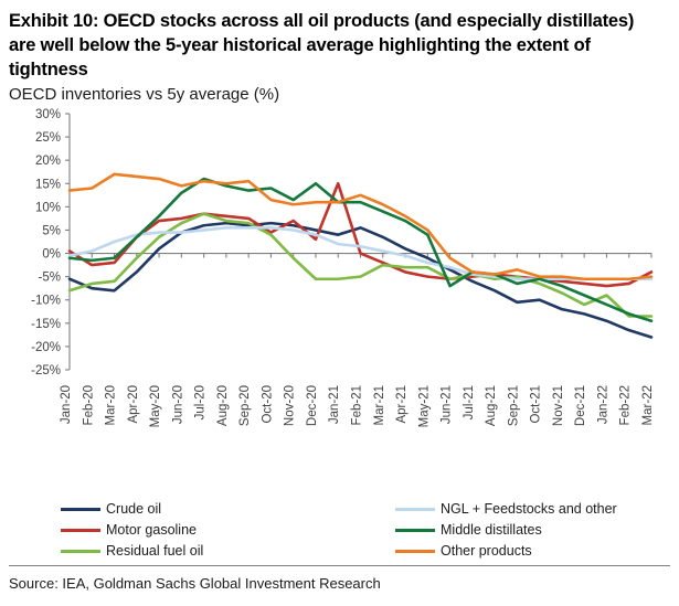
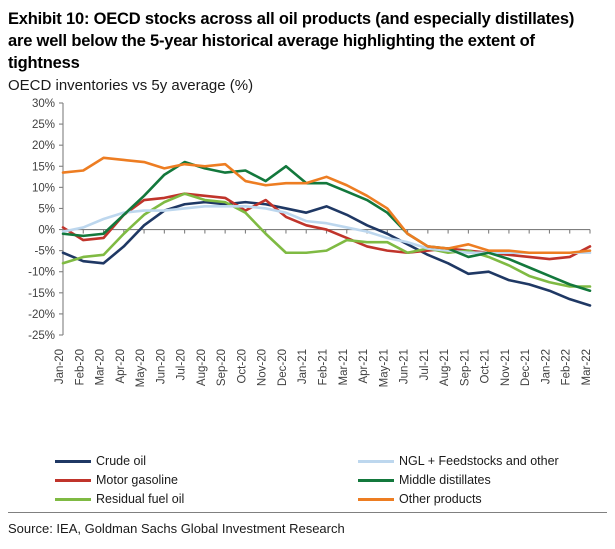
Motor gasoline/Jan-21: 15% -> 1%
Middle distillates/Jun-21: -7% -> -1%
Residual fuel oil/Jan-22: -9% -> -12%
